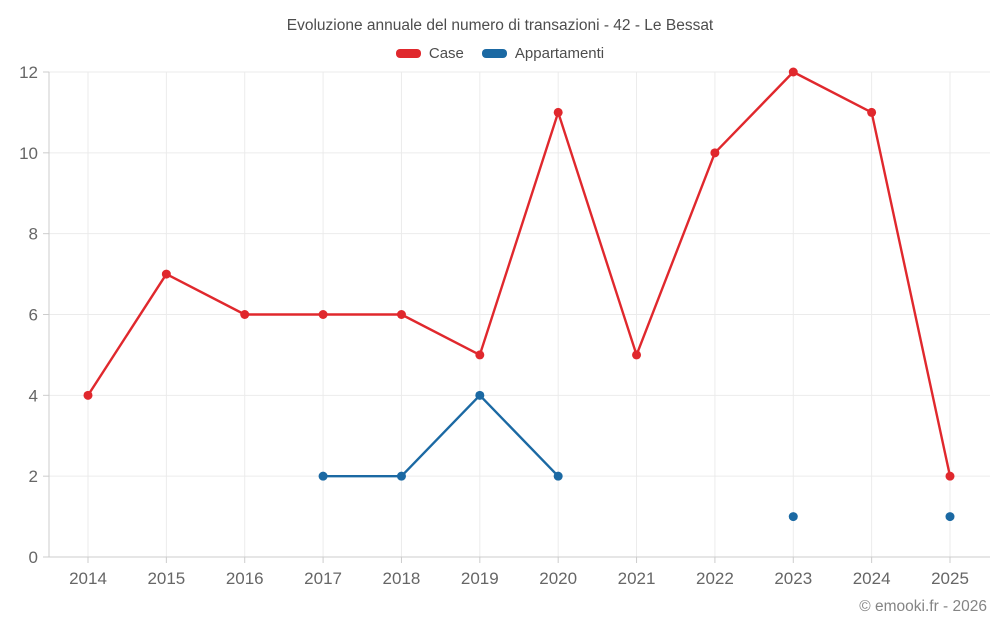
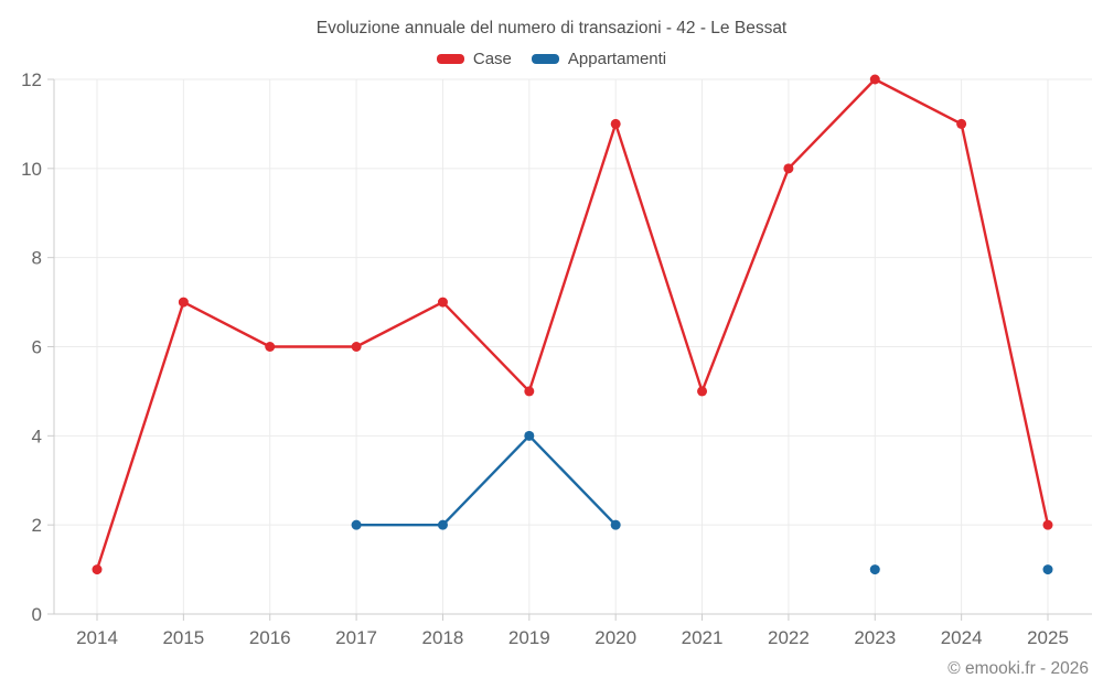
Case/2014: 4 -> 1
Case/2018: 6 -> 7
